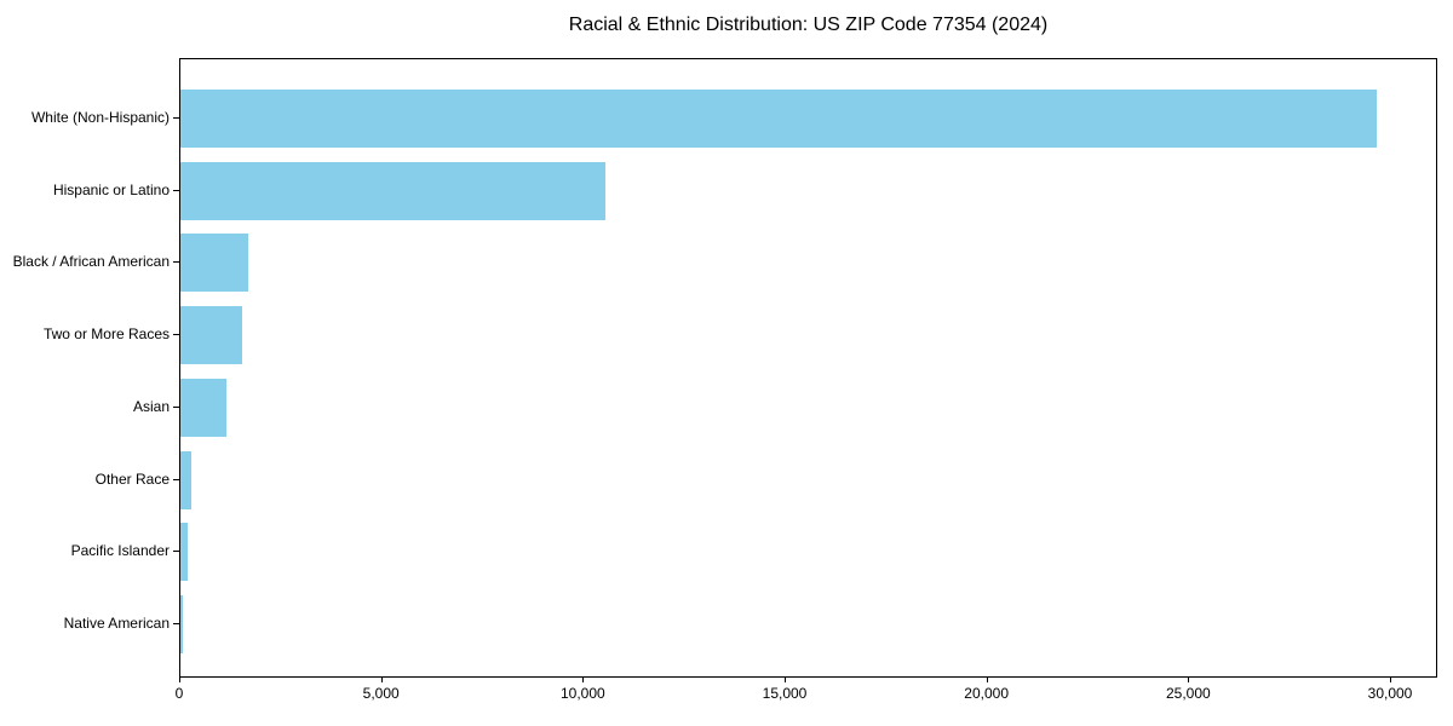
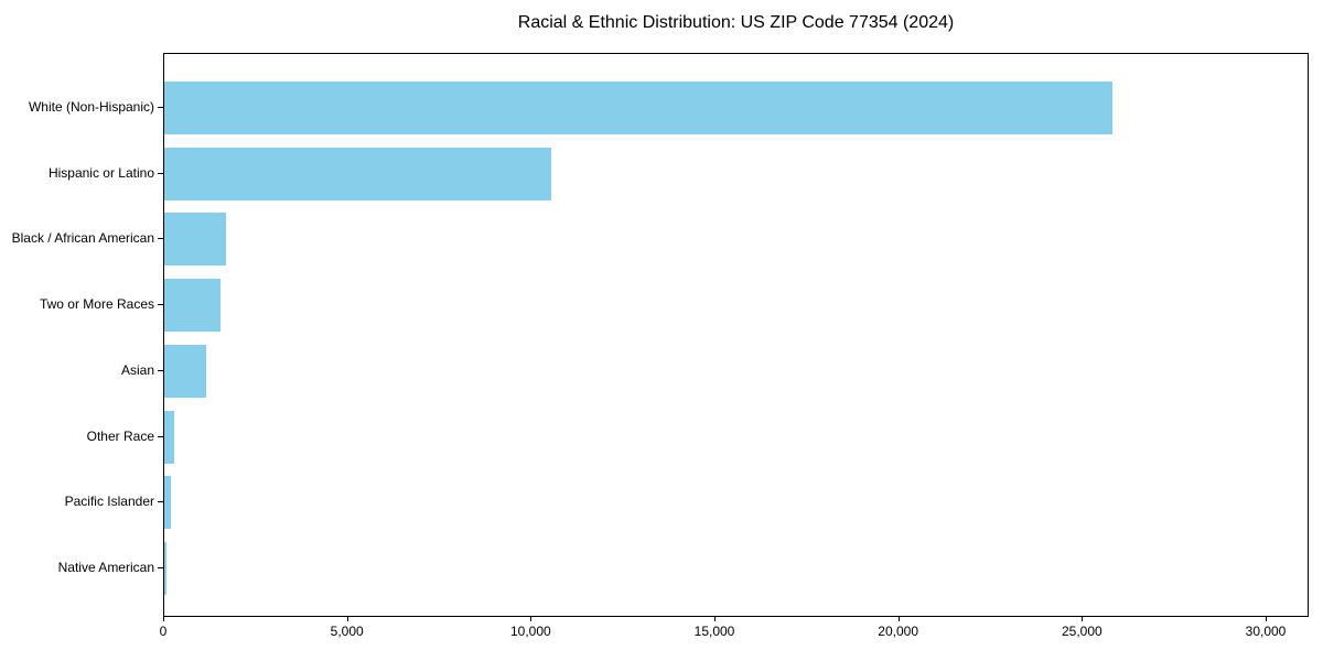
White (Non-Hispanic): 29600 -> 25800
